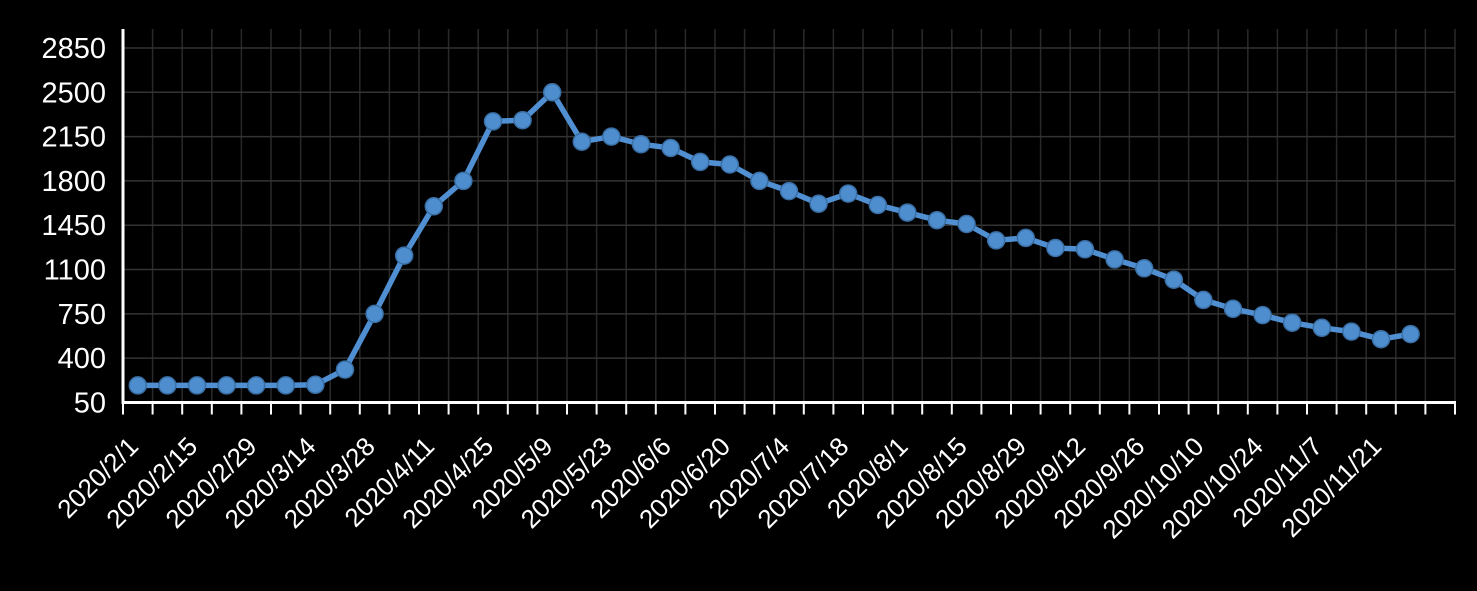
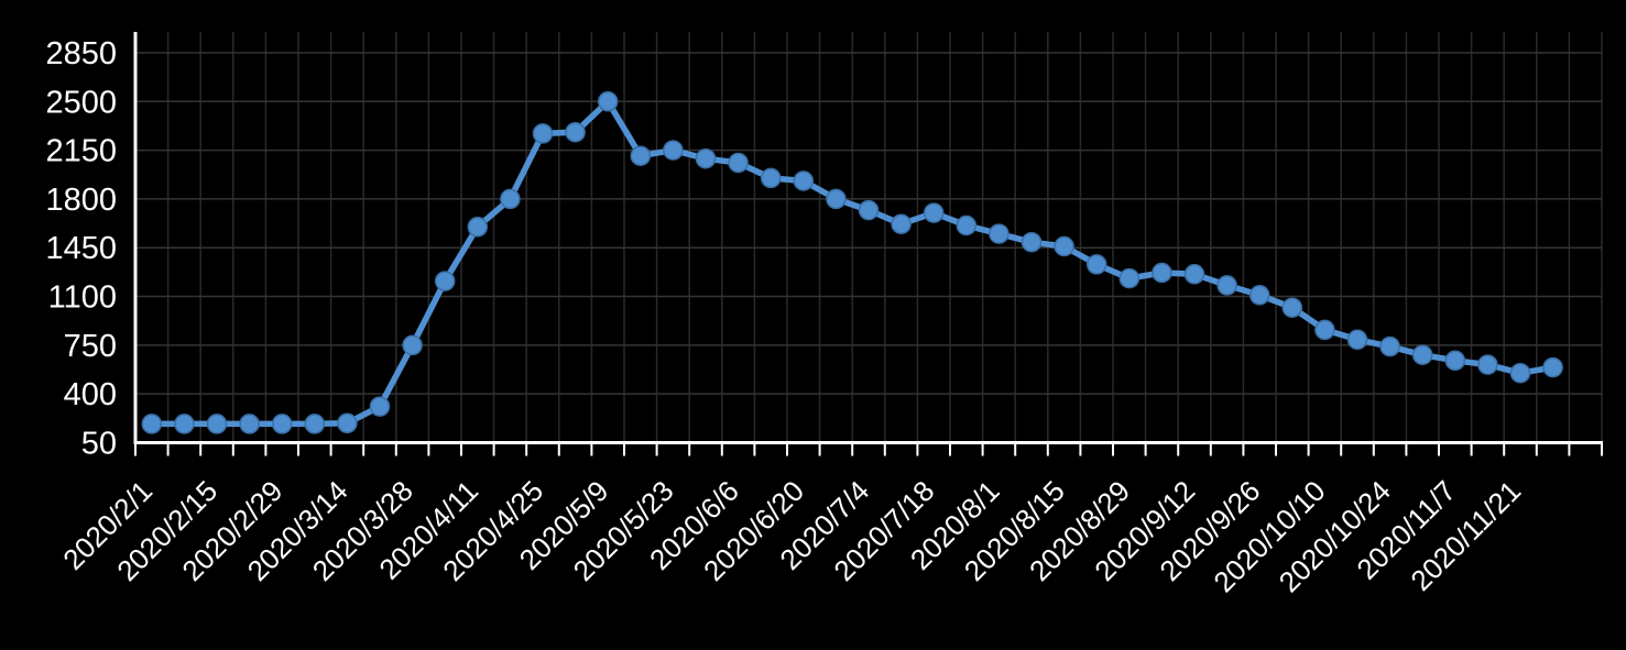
2020/8/29: 1350 -> 1230
